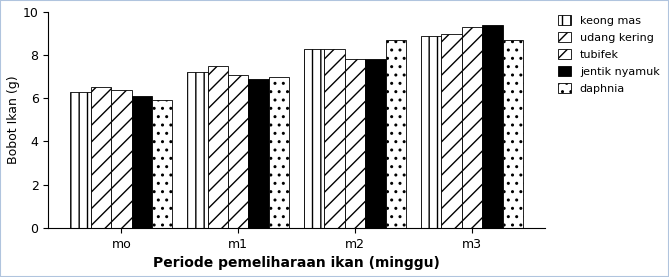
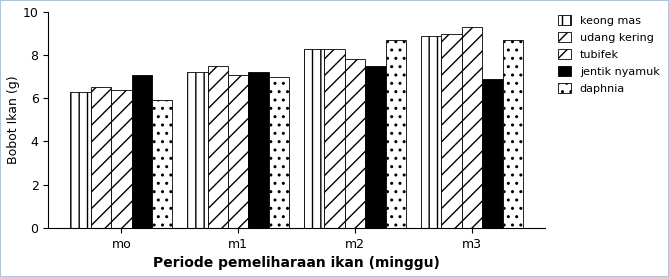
jentik nyamuk/mo: 6.1 -> 7.1
jentik nyamuk/m1: 6.9 -> 7.2
jentik nyamuk/m2: 7.8 -> 7.5
jentik nyamuk/m3: 9.4 -> 6.9
